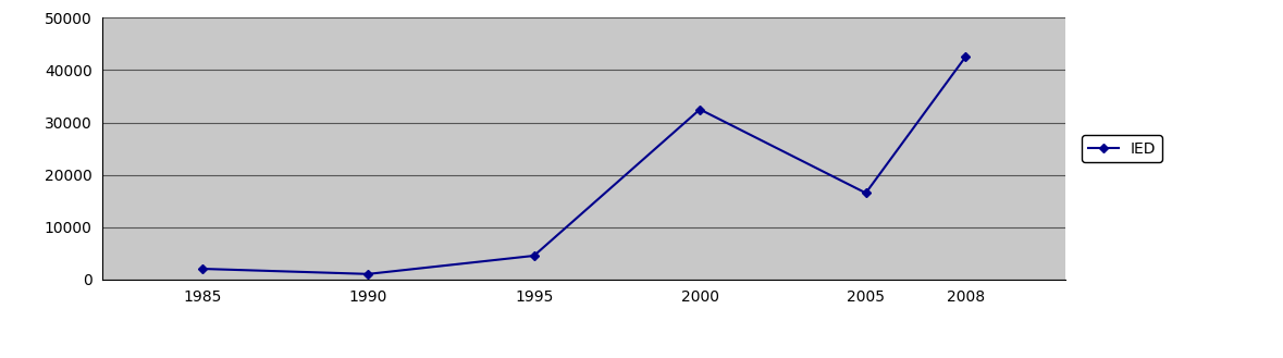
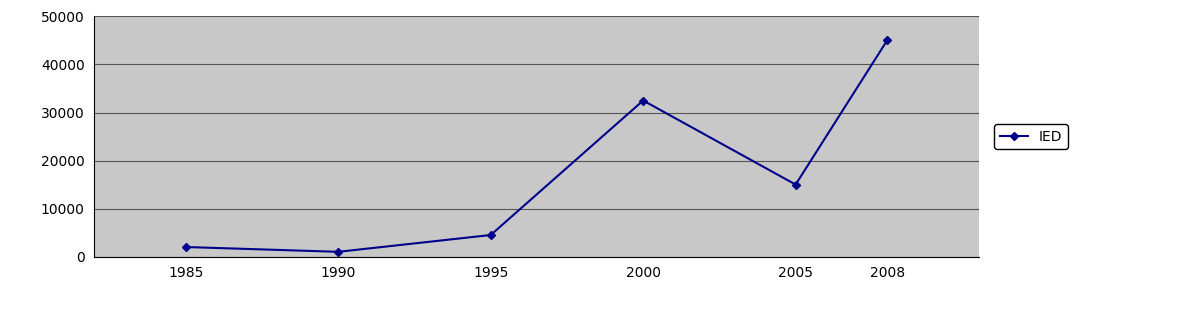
2005: 16500 -> 15000
2008: 42500 -> 45000
